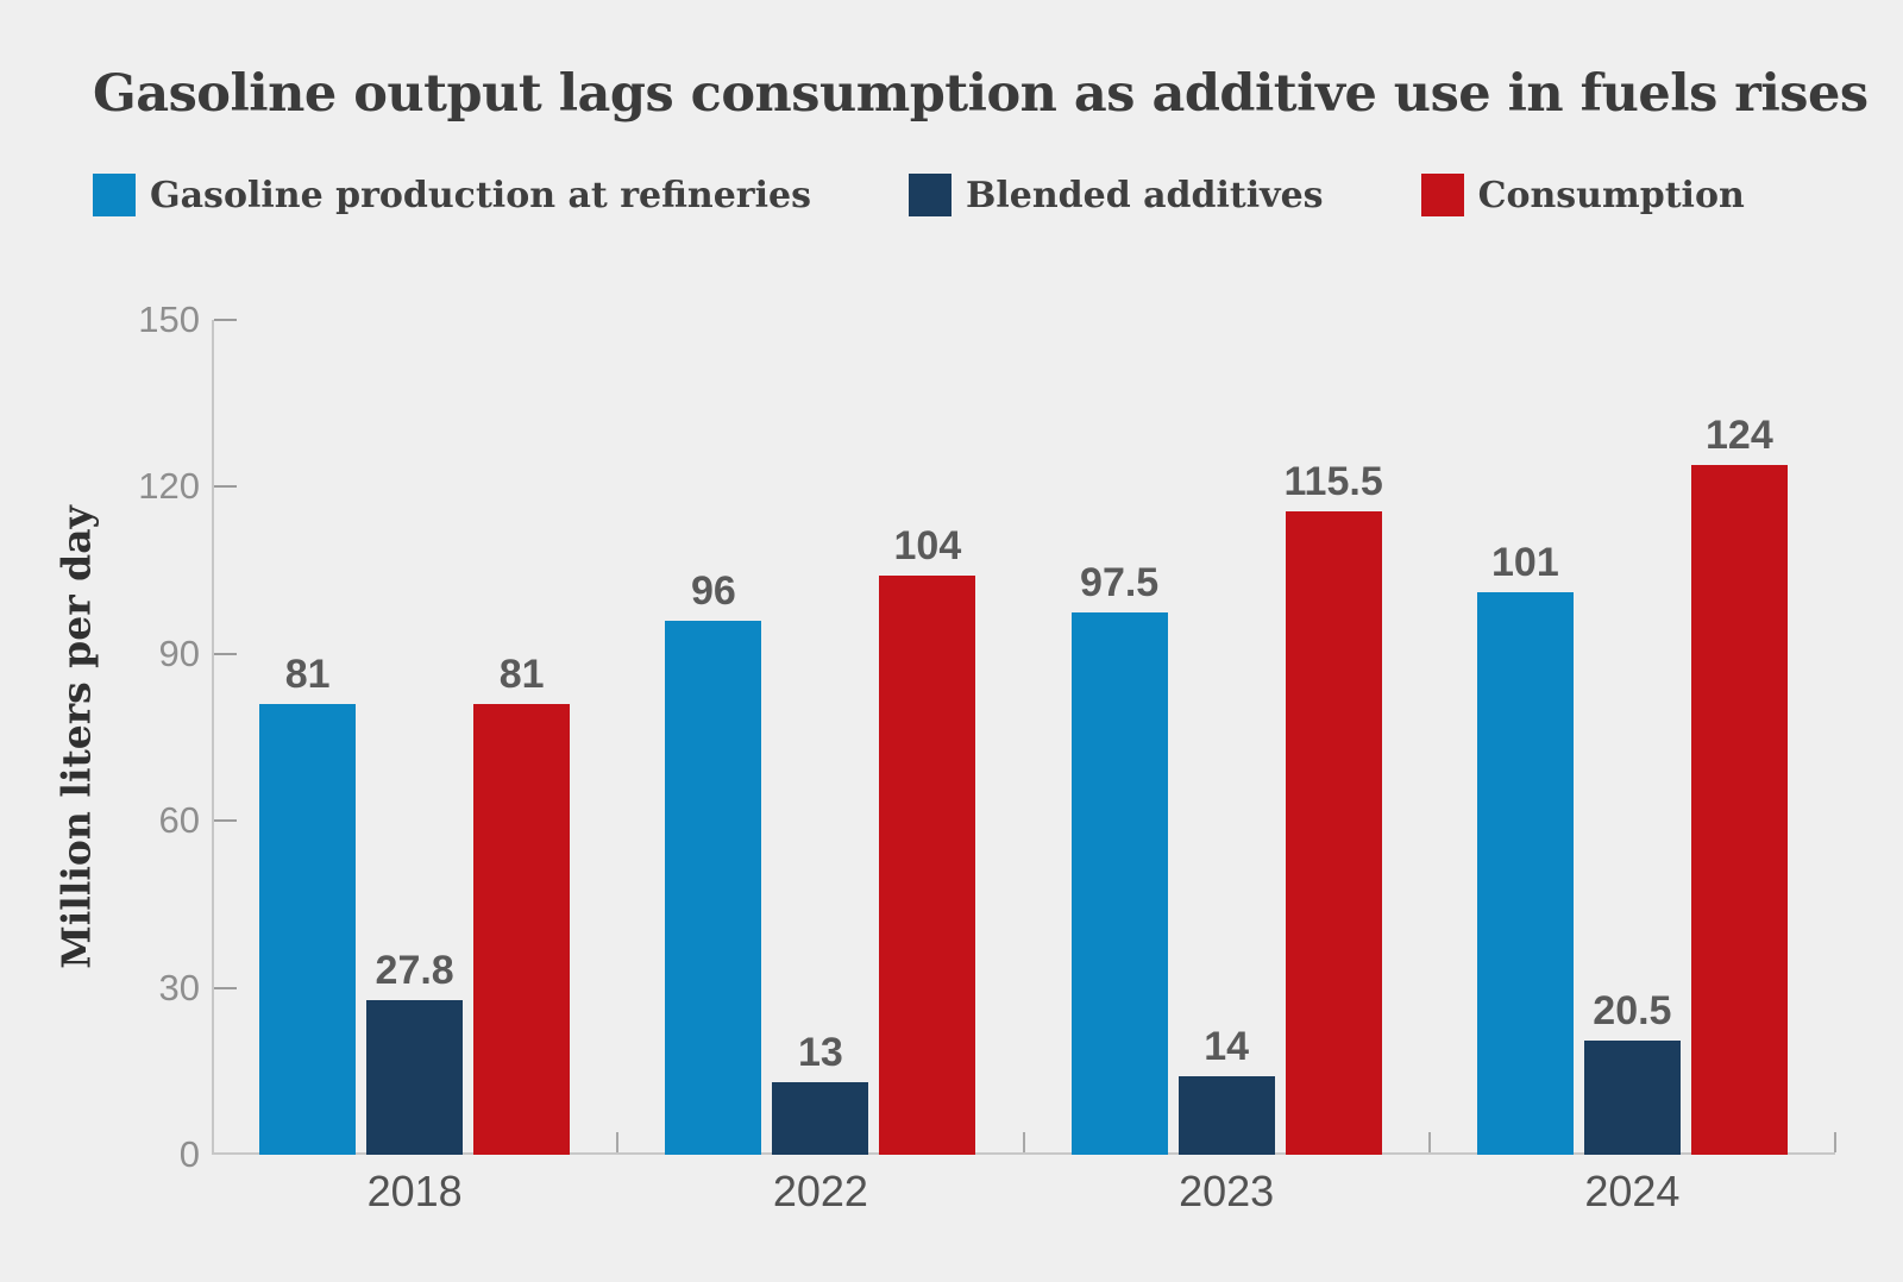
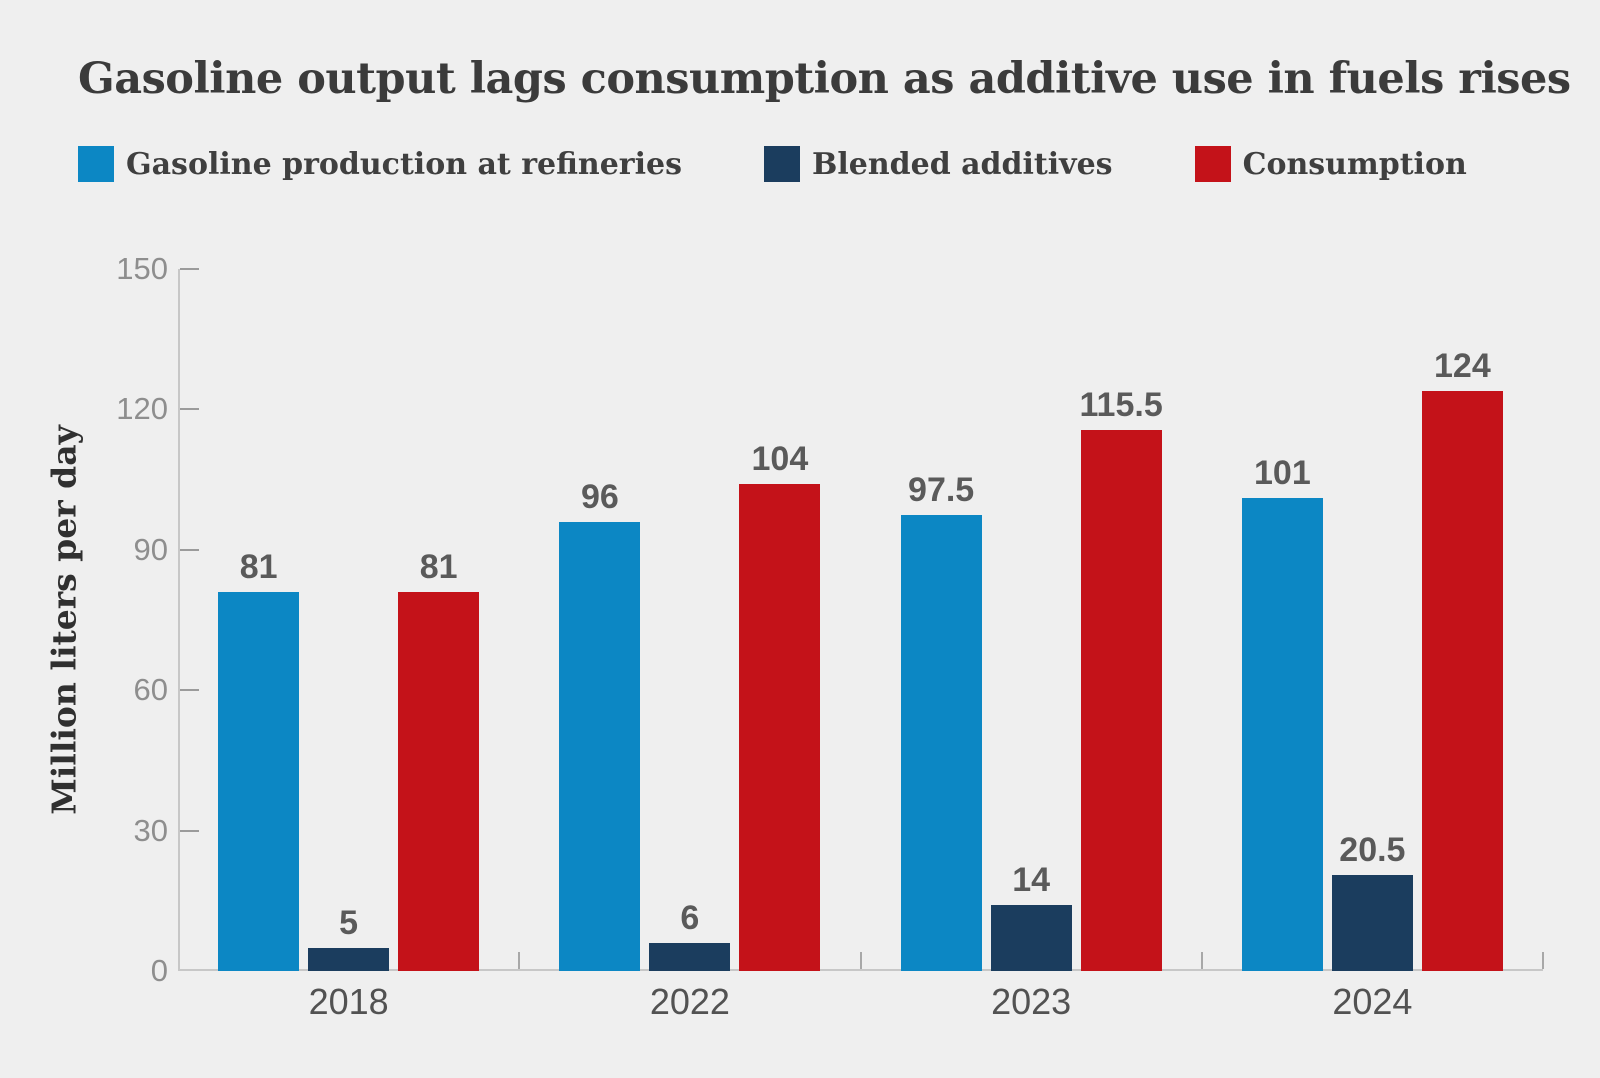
Blended additives/2018: 27.8 -> 5
Blended additives/2022: 13 -> 6
